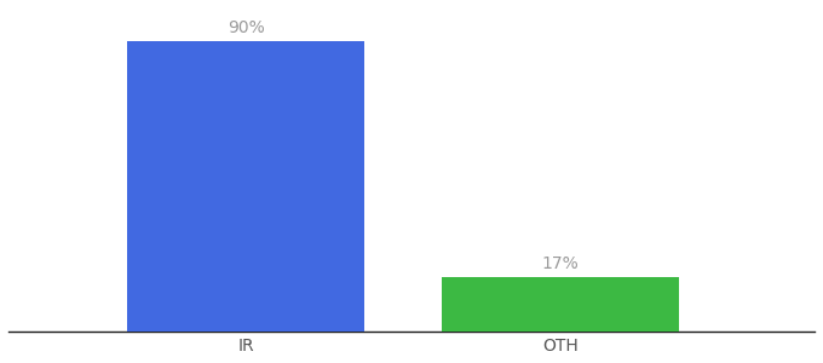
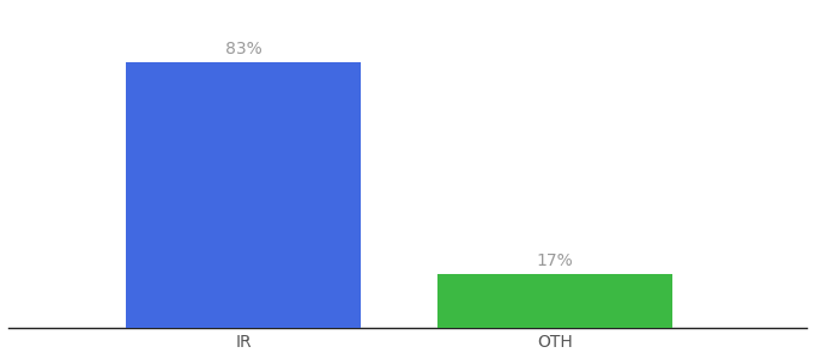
IR: 90% -> 83%
